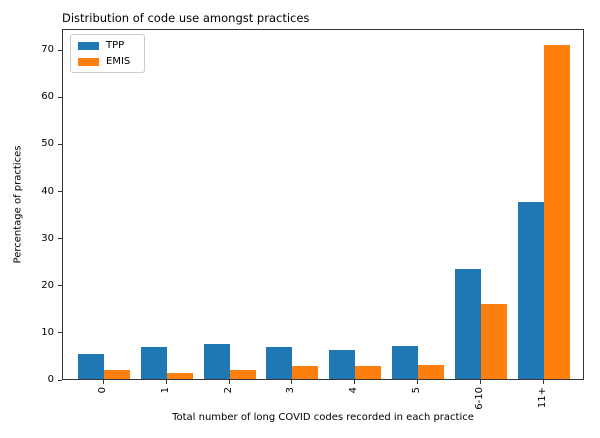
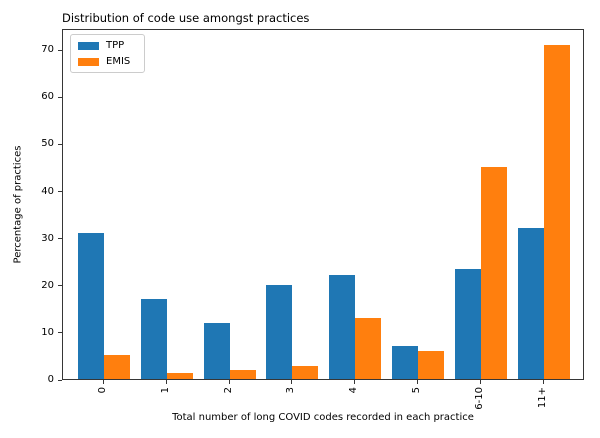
TPP/0: 5 -> 31
EMIS/0: 2 -> 5
TPP/1: 7 -> 17
TPP/2: 8 -> 12
TPP/3: 7 -> 20
TPP/4: 6 -> 22
EMIS/4: 3 -> 13
EMIS/5: 3 -> 6
EMIS/6-10: 16 -> 45
TPP/11+: 38 -> 32
